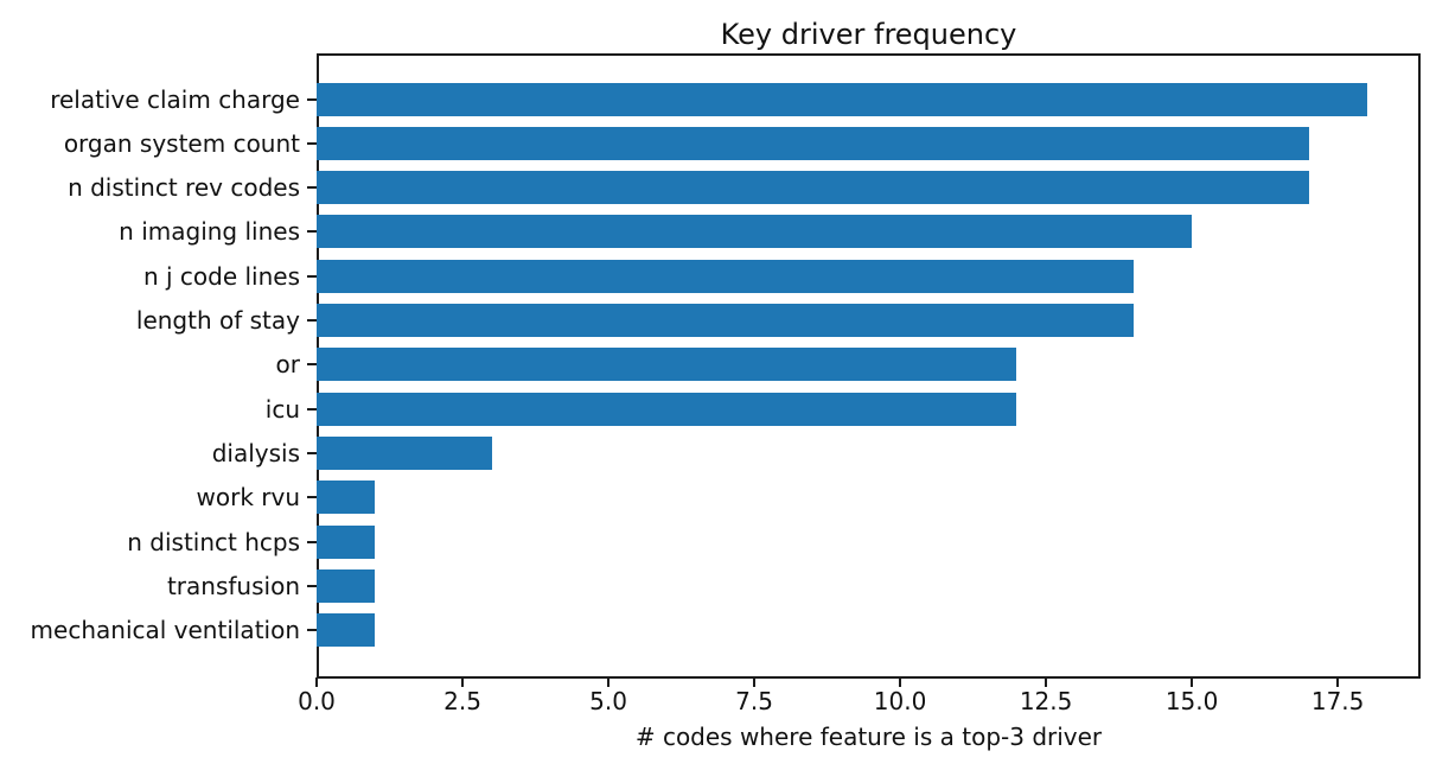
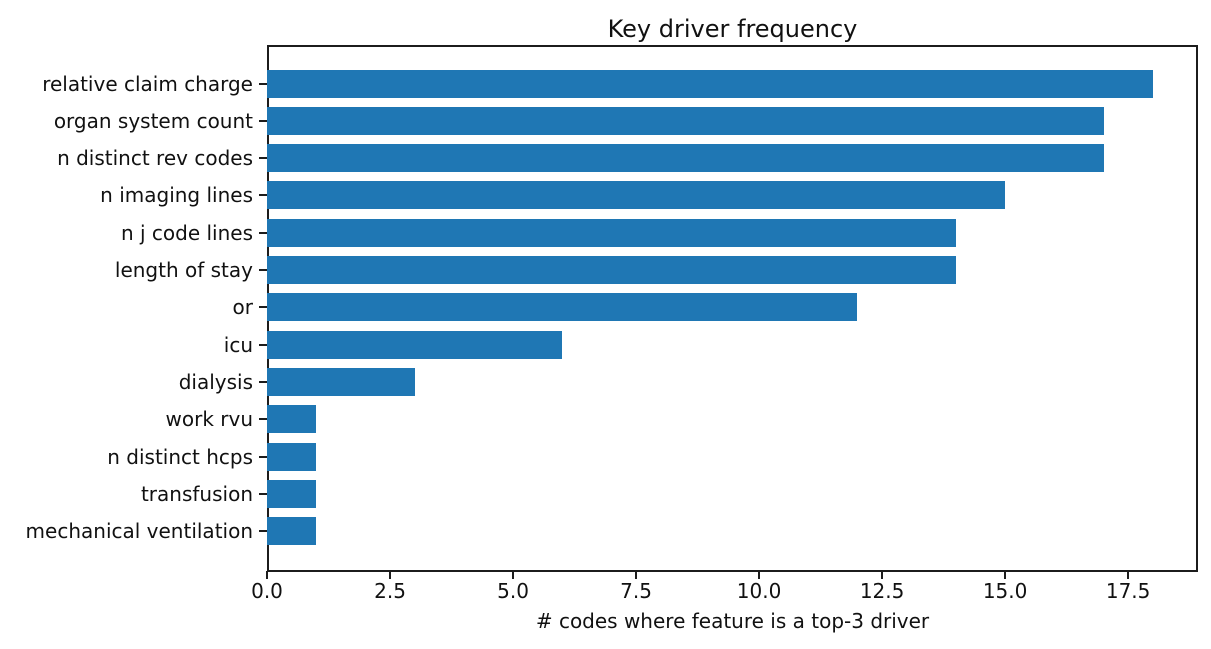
icu: 12 -> 6
